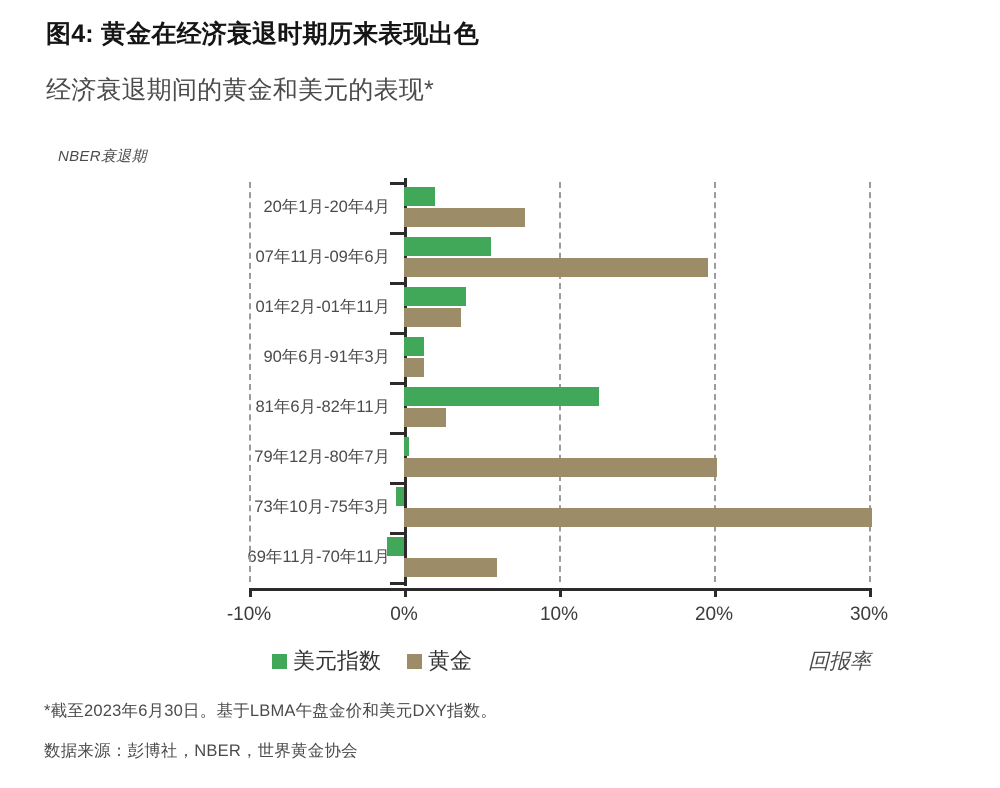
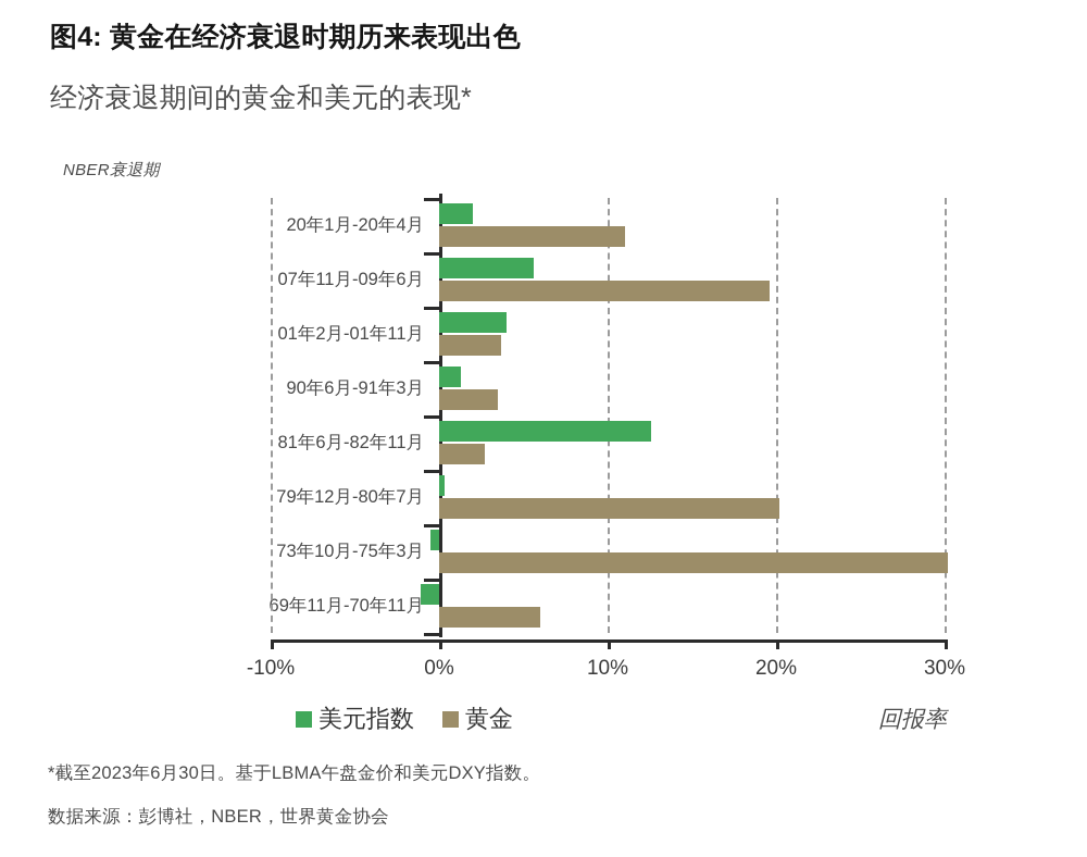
黄金/20年1月-20年4月: 7.8% -> 11.0%
黄金/90年6月-91年3月: 1.3% -> 3.5%
